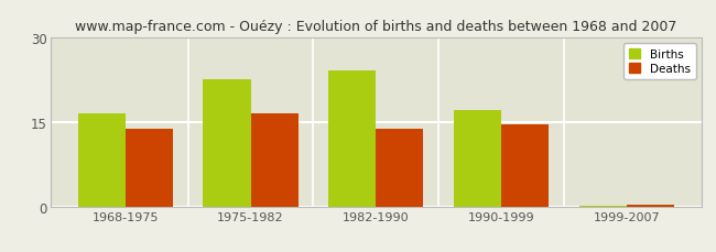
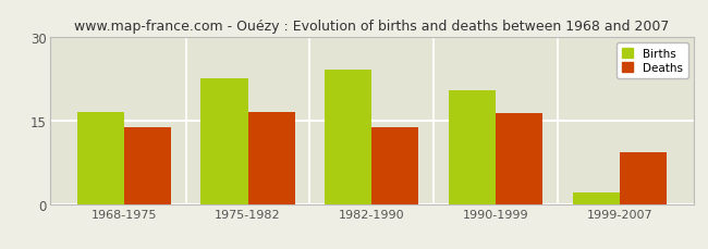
Births/1990-1999: 17.0 -> 20.4
Deaths/1990-1999: 14.5 -> 16.2
Births/1999-2007: 0.2 -> 2.0
Deaths/1999-2007: 0.3 -> 9.2
